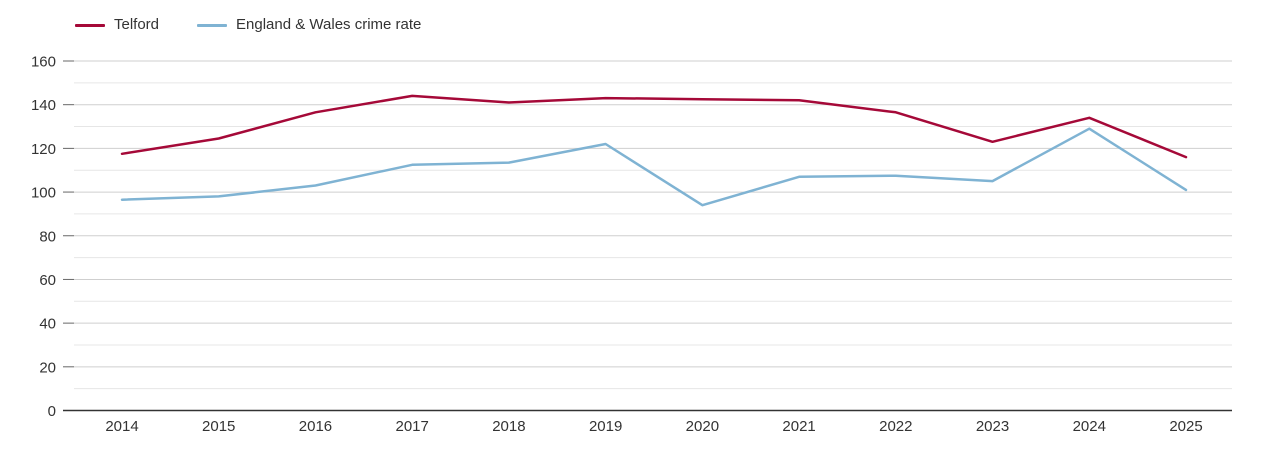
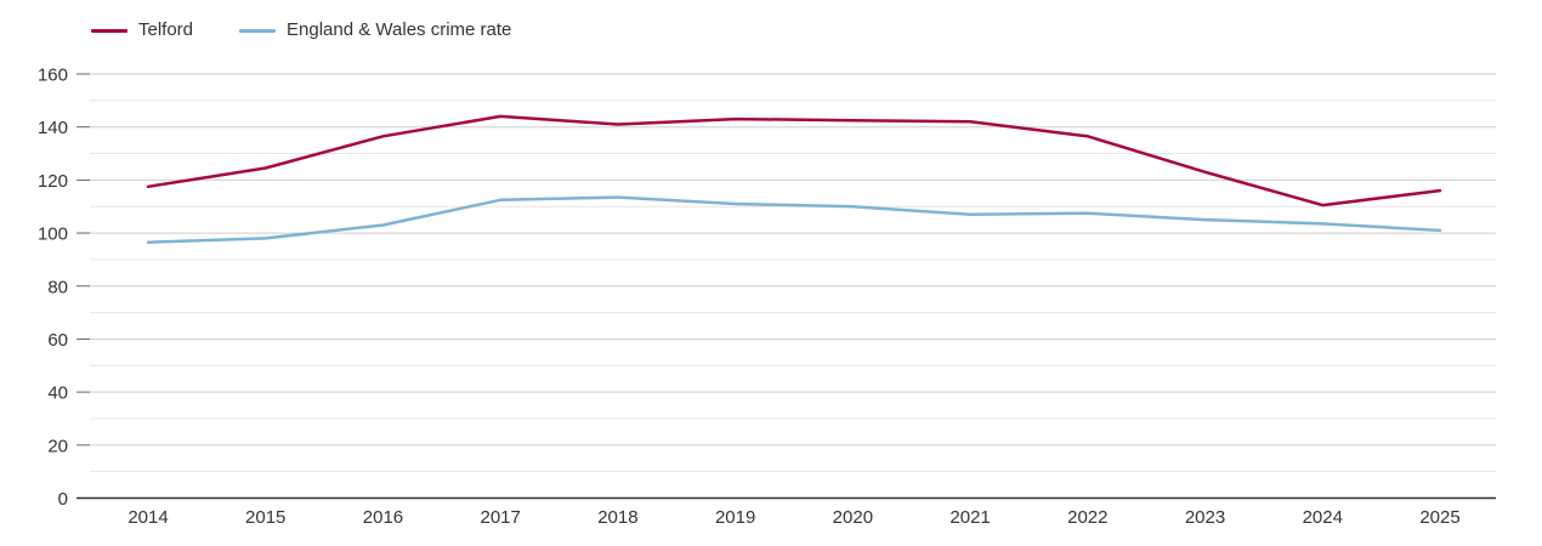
England & Wales crime rate/2019: 122 -> 111
England & Wales crime rate/2020: 94 -> 110
Telford/2024: 134 -> 110
England & Wales crime rate/2024: 129 -> 104
